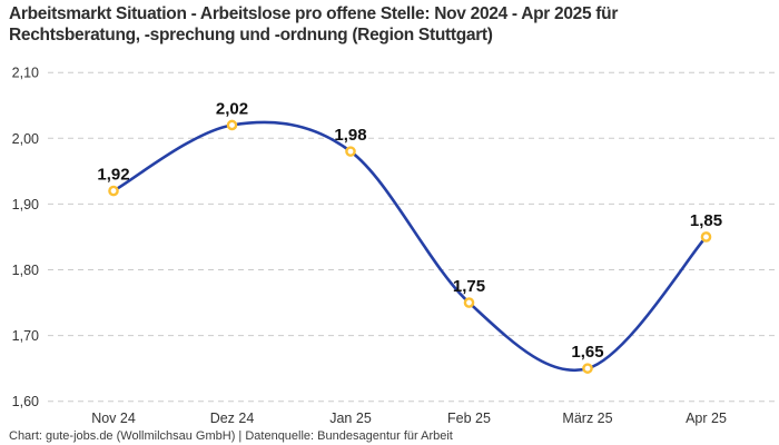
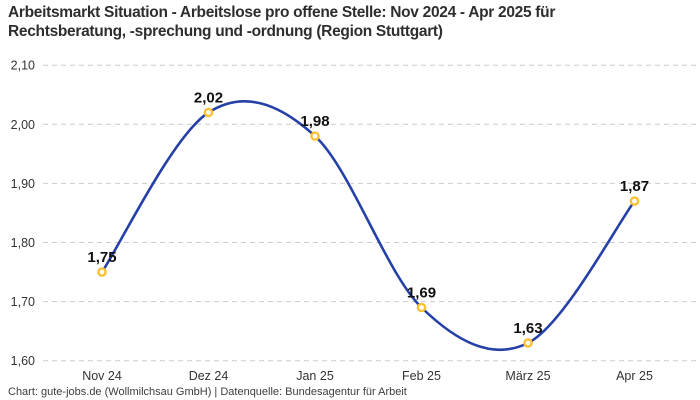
Nov 24: 1,92 -> 1,75
Feb 25: 1,75 -> 1,69
März 25: 1,65 -> 1,63
Apr 25: 1,85 -> 1,87
